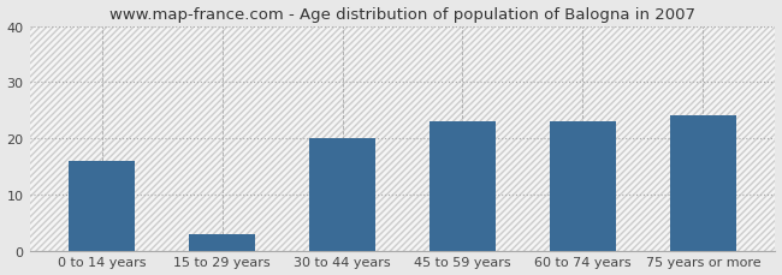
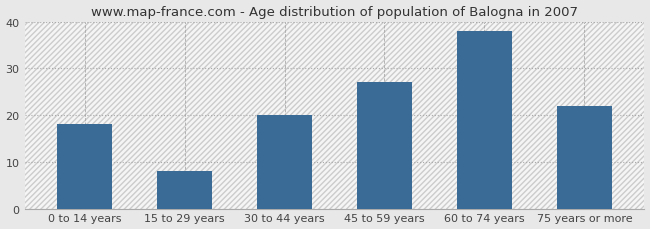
0 to 14 years: 16 -> 18
15 to 29 years: 3 -> 8
45 to 59 years: 23 -> 27
60 to 74 years: 23 -> 38
75 years or more: 24 -> 22
